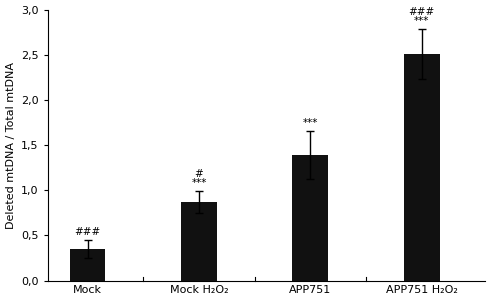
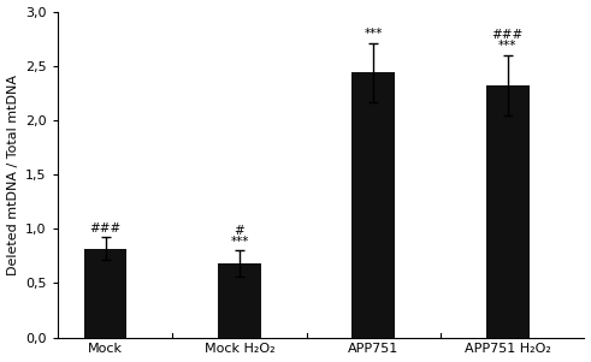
Mock: 0,35 -> 0,82
Mock H₂O₂: 0,87 -> 0,68
APP751: 1,39 -> 2,44
APP751 H₂O₂: 2,51 -> 2,32
